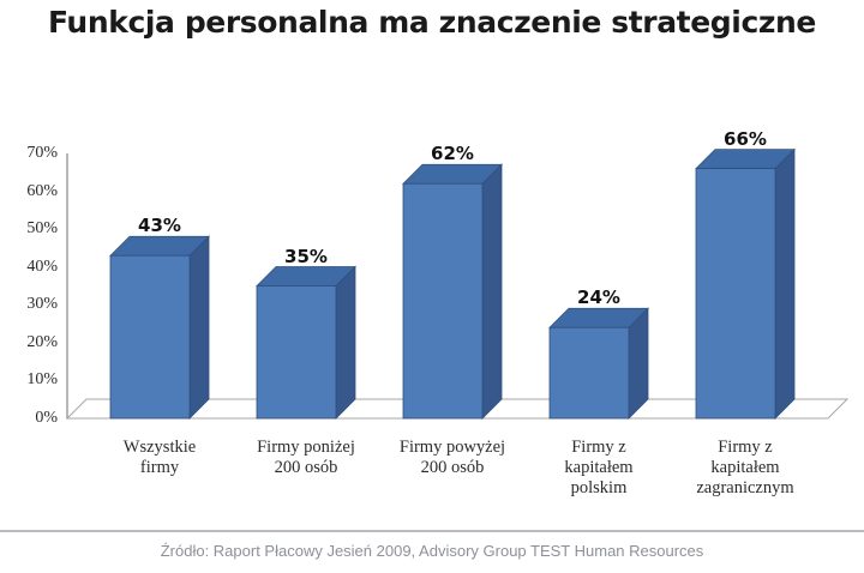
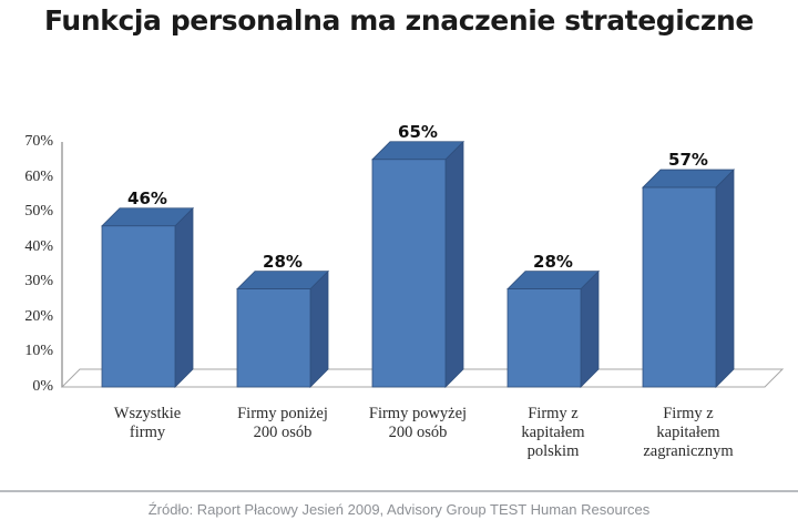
Wszystkie firmy: 43% -> 46%
Firmy poniżej 200 osób: 35% -> 28%
Firmy powyżej 200 osób: 62% -> 65%
Firmy z kapitałem polskim: 24% -> 28%
Firmy z kapitałem zagranicznym: 66% -> 57%
